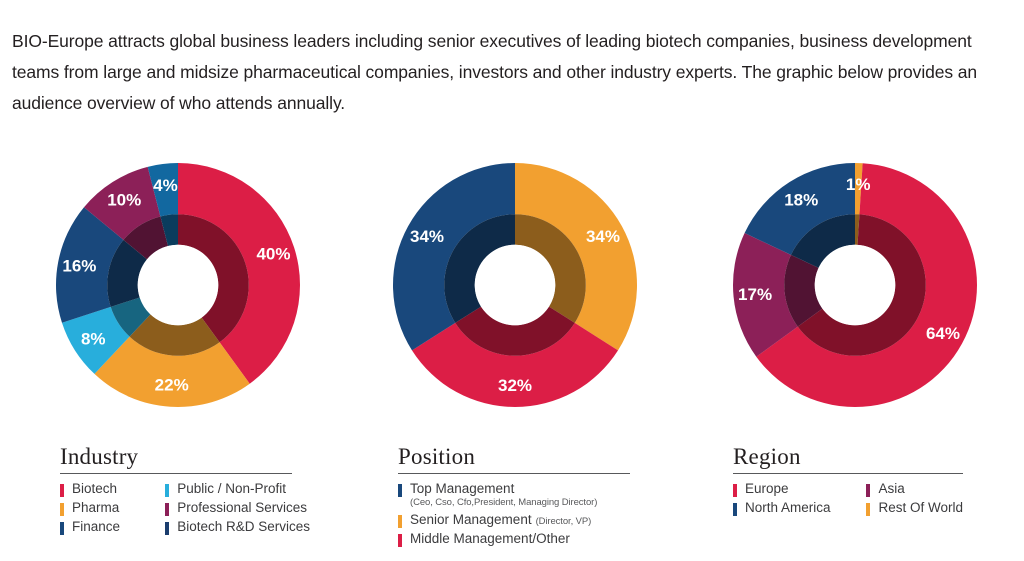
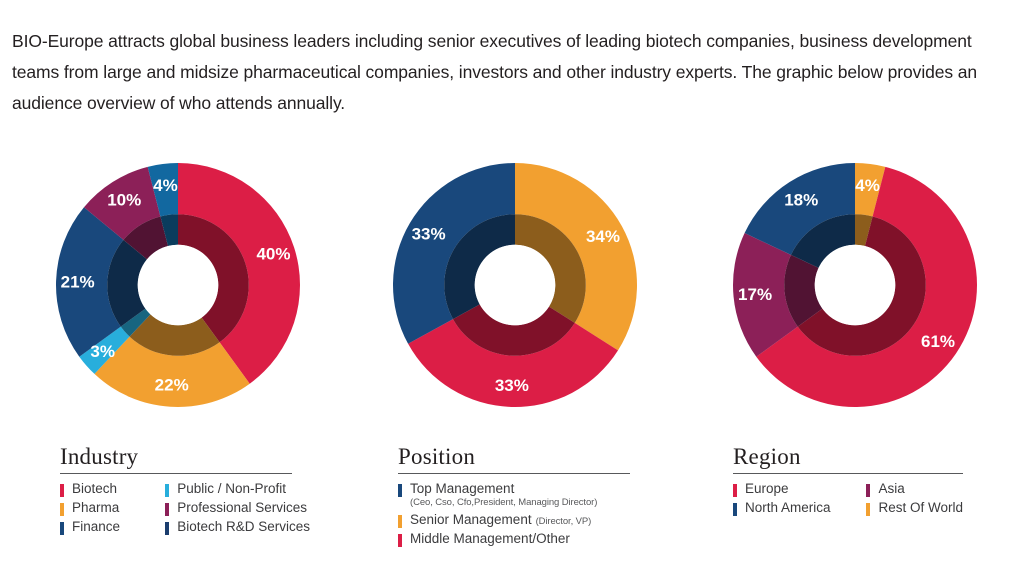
Industry/Public / Non-Profit: 8% -> 3%
Industry/Finance: 16% -> 21%
Position/Middle Management/Other: 32% -> 33%
Position/Top Management: 34% -> 33%
Region/Rest Of World: 1% -> 4%
Region/Europe: 64% -> 61%
